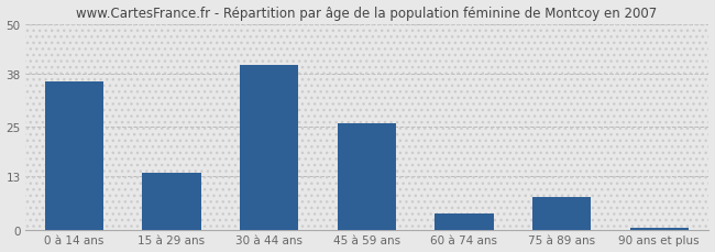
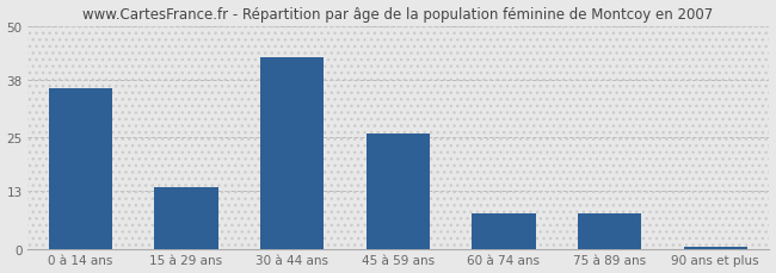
30 à 44 ans: 40.0 -> 43.0
60 à 74 ans: 4.0 -> 8.0
